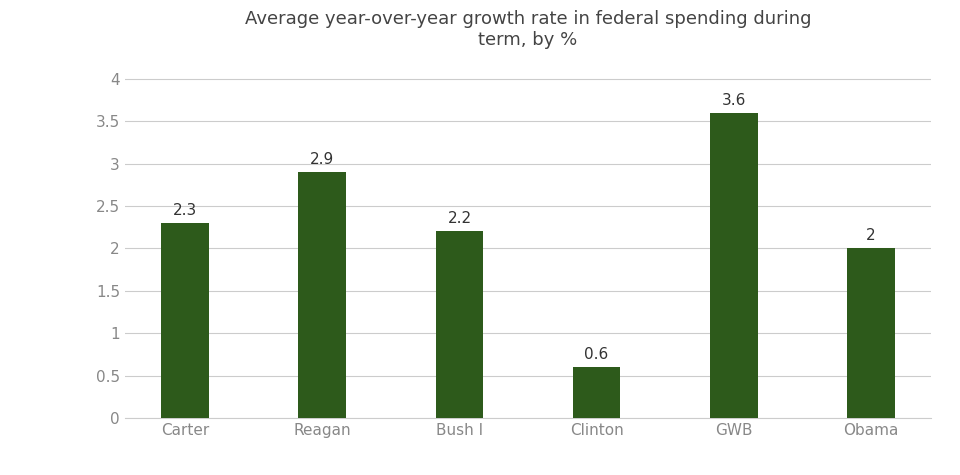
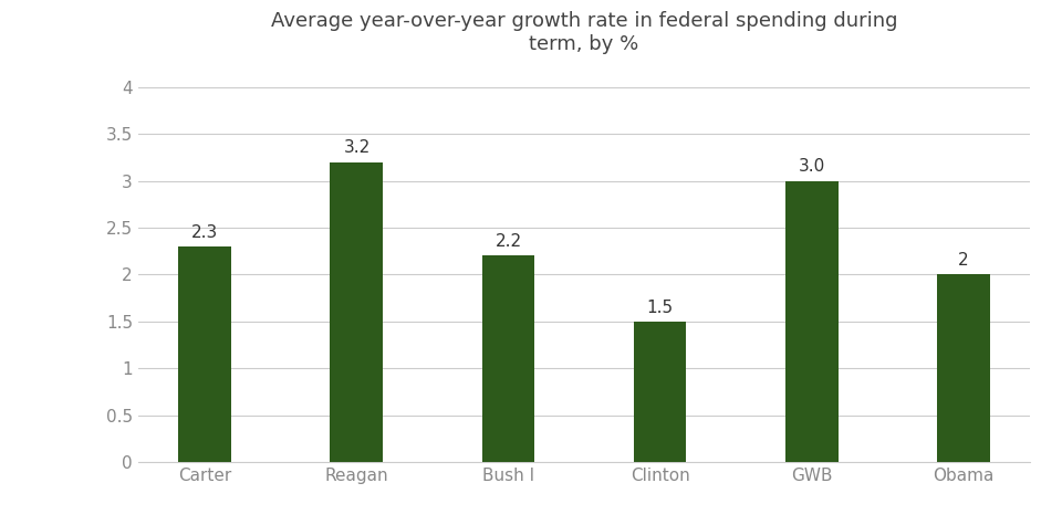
Reagan: 2.9 -> 3.2
Clinton: 0.6 -> 1.5
GWB: 3.6 -> 3.0
